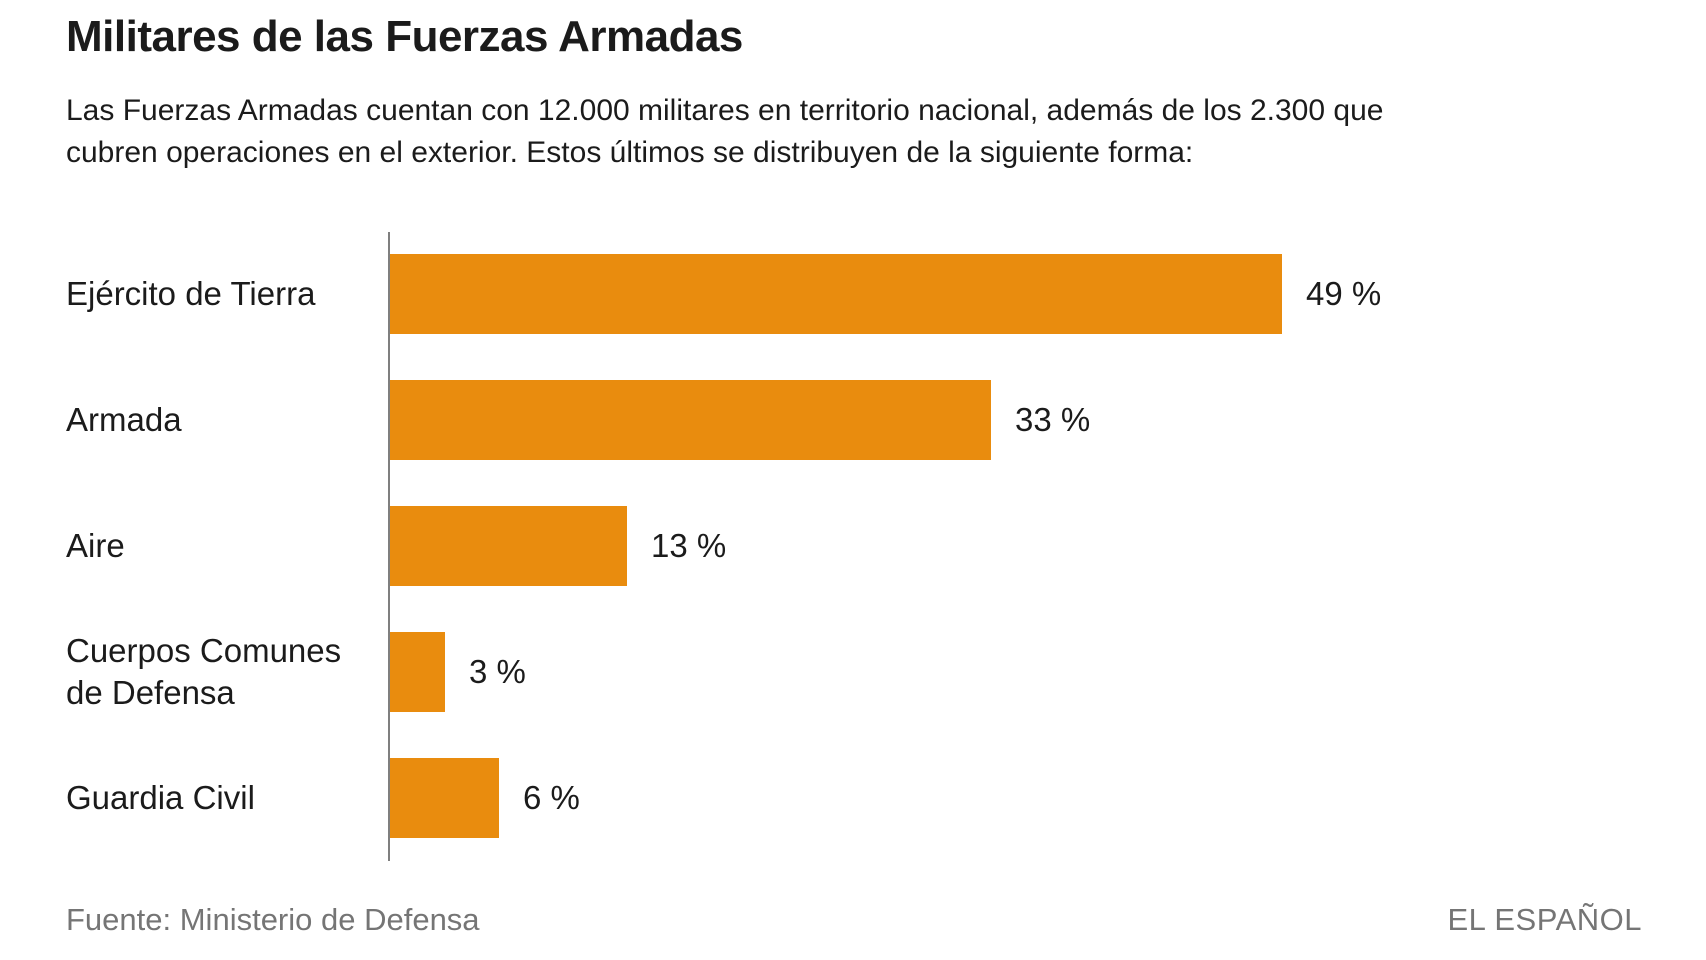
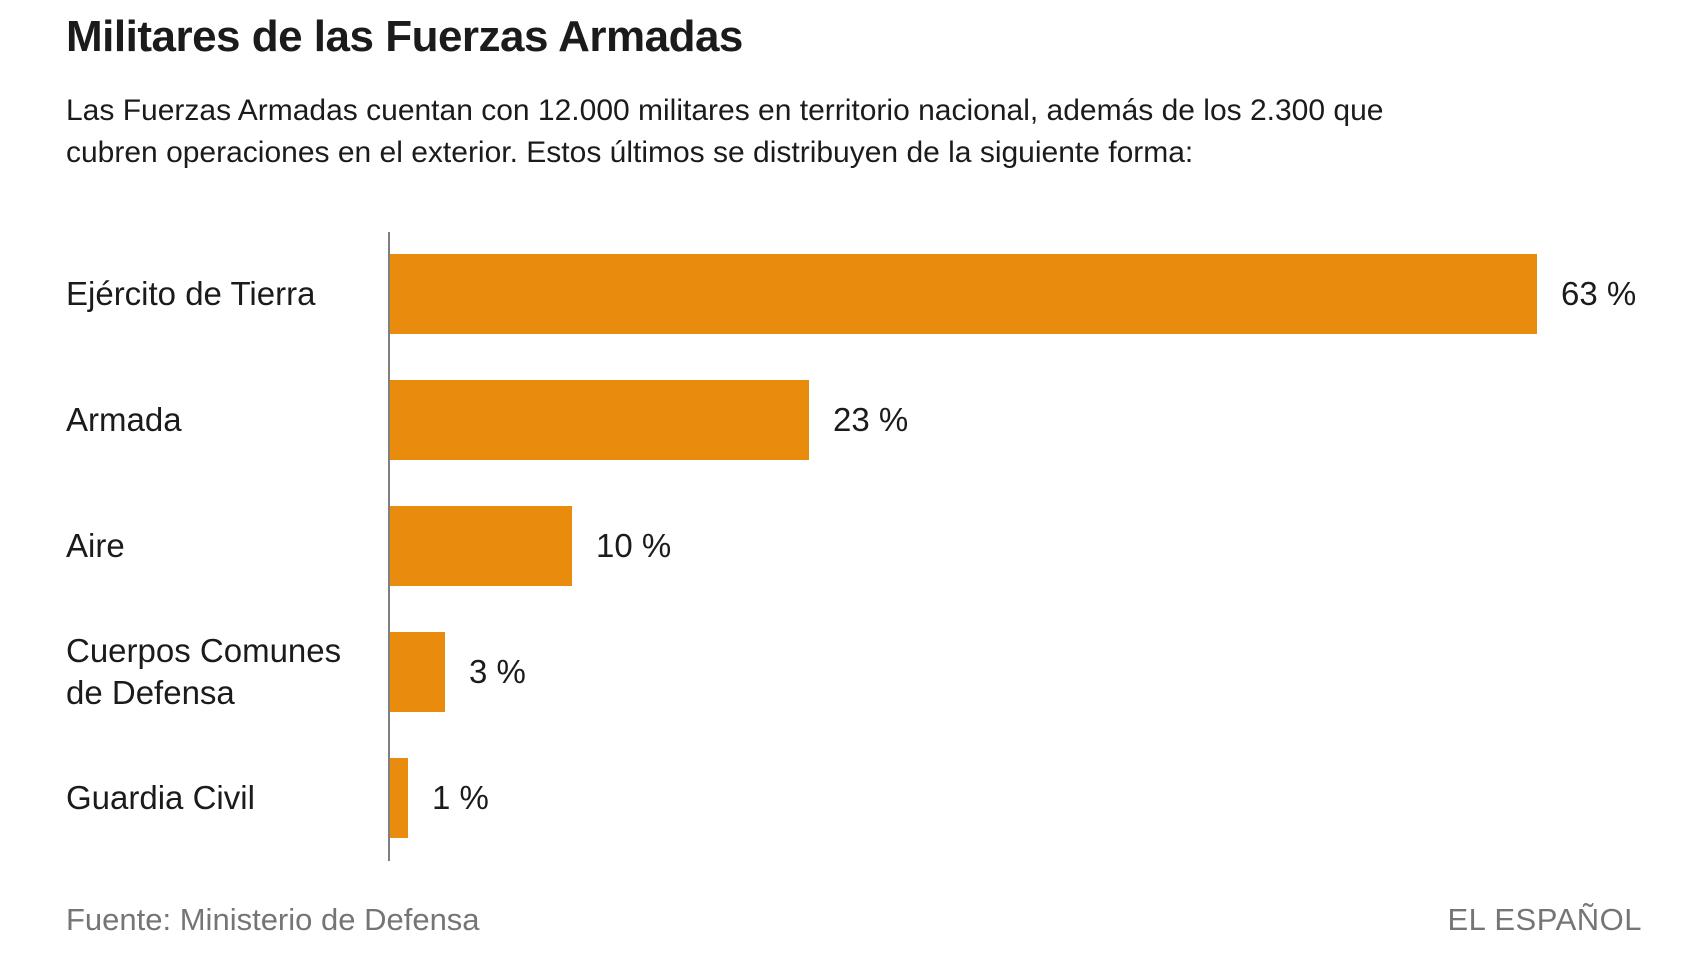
Ejército de Tierra: 49 -> 63
Armada: 33 -> 23
Aire: 13 -> 10
Guardia Civil: 6 -> 1
